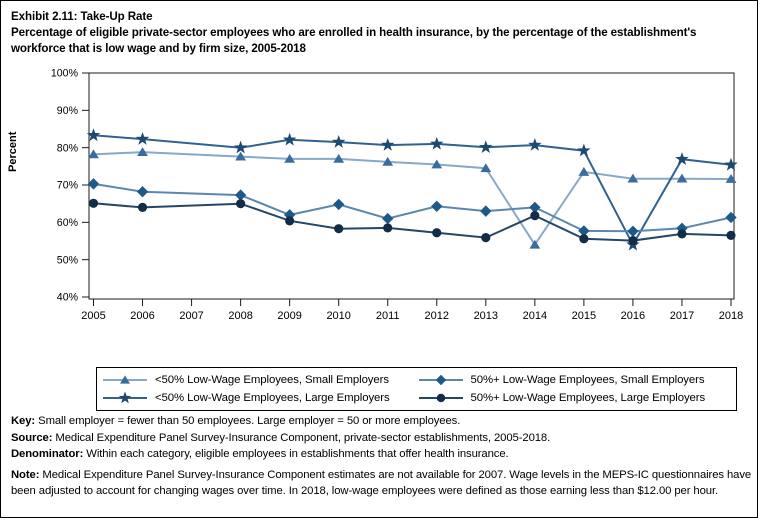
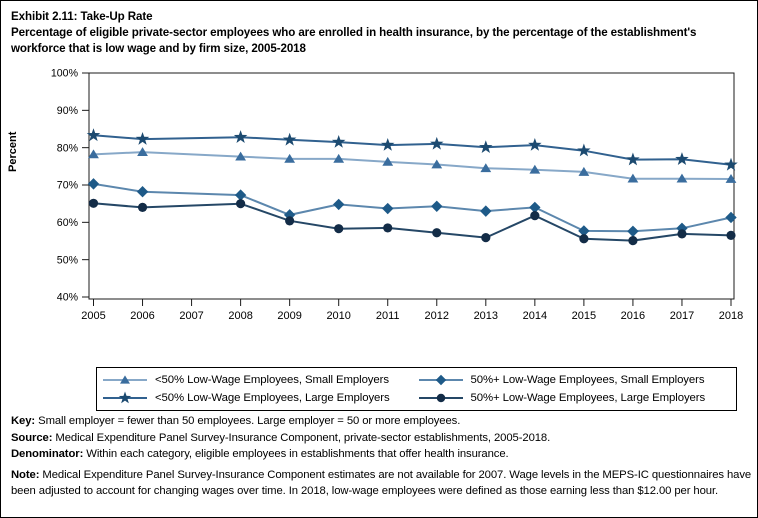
<50% Low-Wage Employees, Large Employers/2008: 80% -> 83%
50%+ Low-Wage Employees, Small Employers/2011: 61% -> 64%
<50% Low-Wage Employees, Small Employers/2014: 54% -> 74%
<50% Low-Wage Employees, Large Employers/2016: 54% -> 77%
